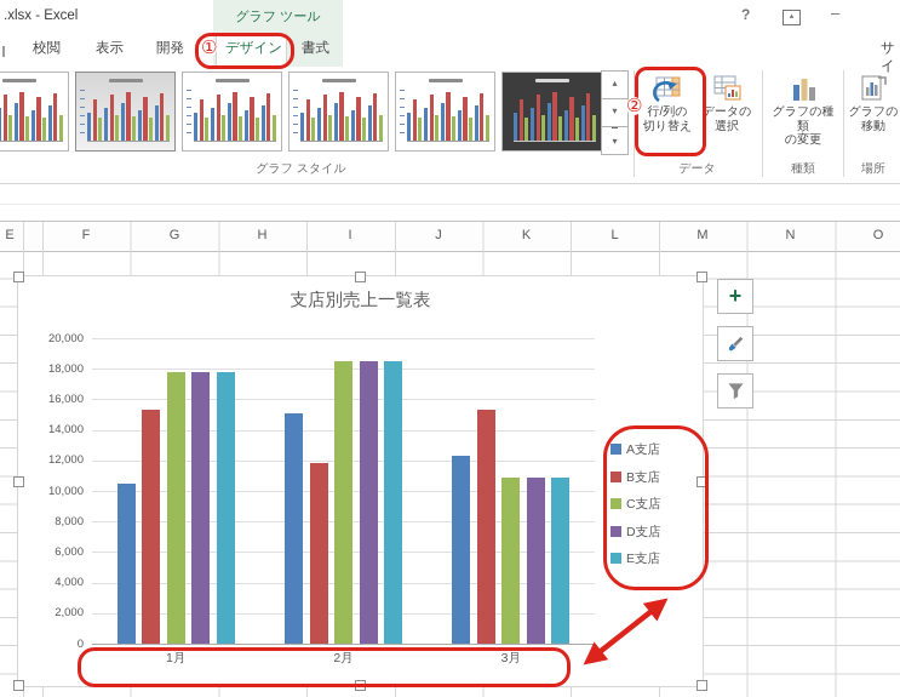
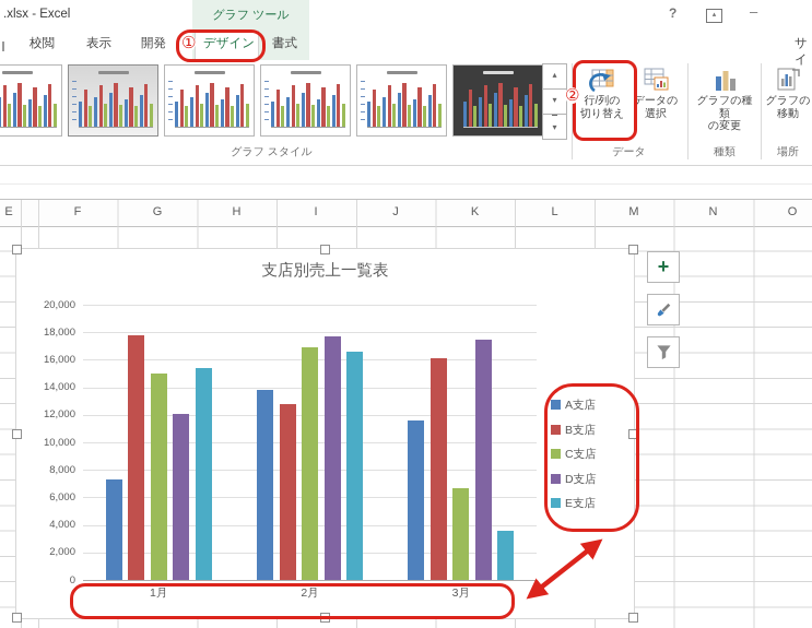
A支店/1月: 10500 -> 7300
B支店/1月: 15300 -> 17800
C支店/1月: 17800 -> 15000
D支店/1月: 17800 -> 12100
E支店/1月: 17800 -> 15400
A支店/2月: 15100 -> 13800
B支店/2月: 11800 -> 12800
C支店/2月: 18500 -> 16900
D支店/2月: 18500 -> 17700
E支店/2月: 18500 -> 16600
A支店/3月: 12300 -> 11600
B支店/3月: 15300 -> 16100
C支店/3月: 10900 -> 6700
D支店/3月: 10900 -> 17500
E支店/3月: 10900 -> 3600
